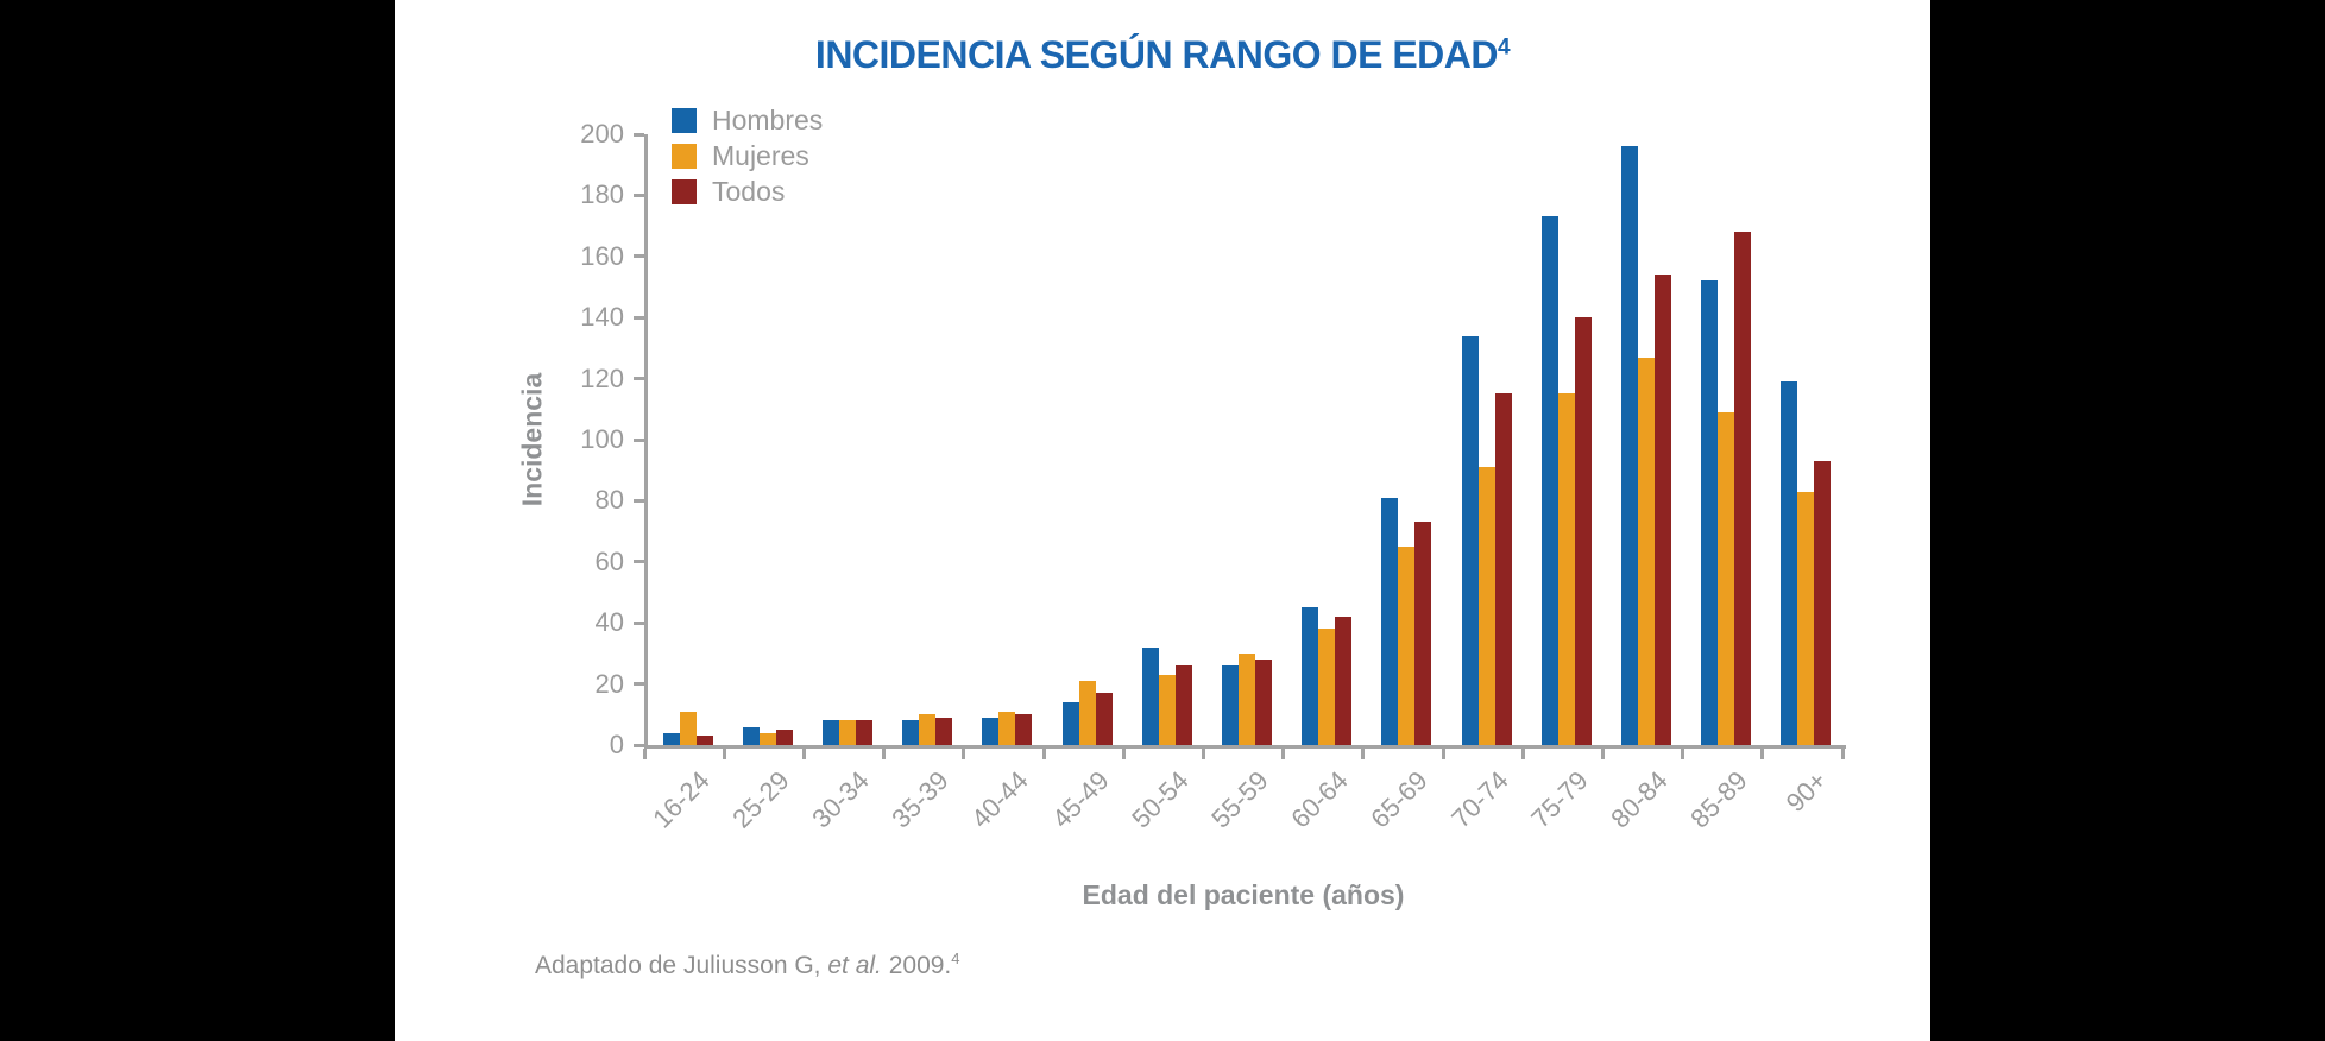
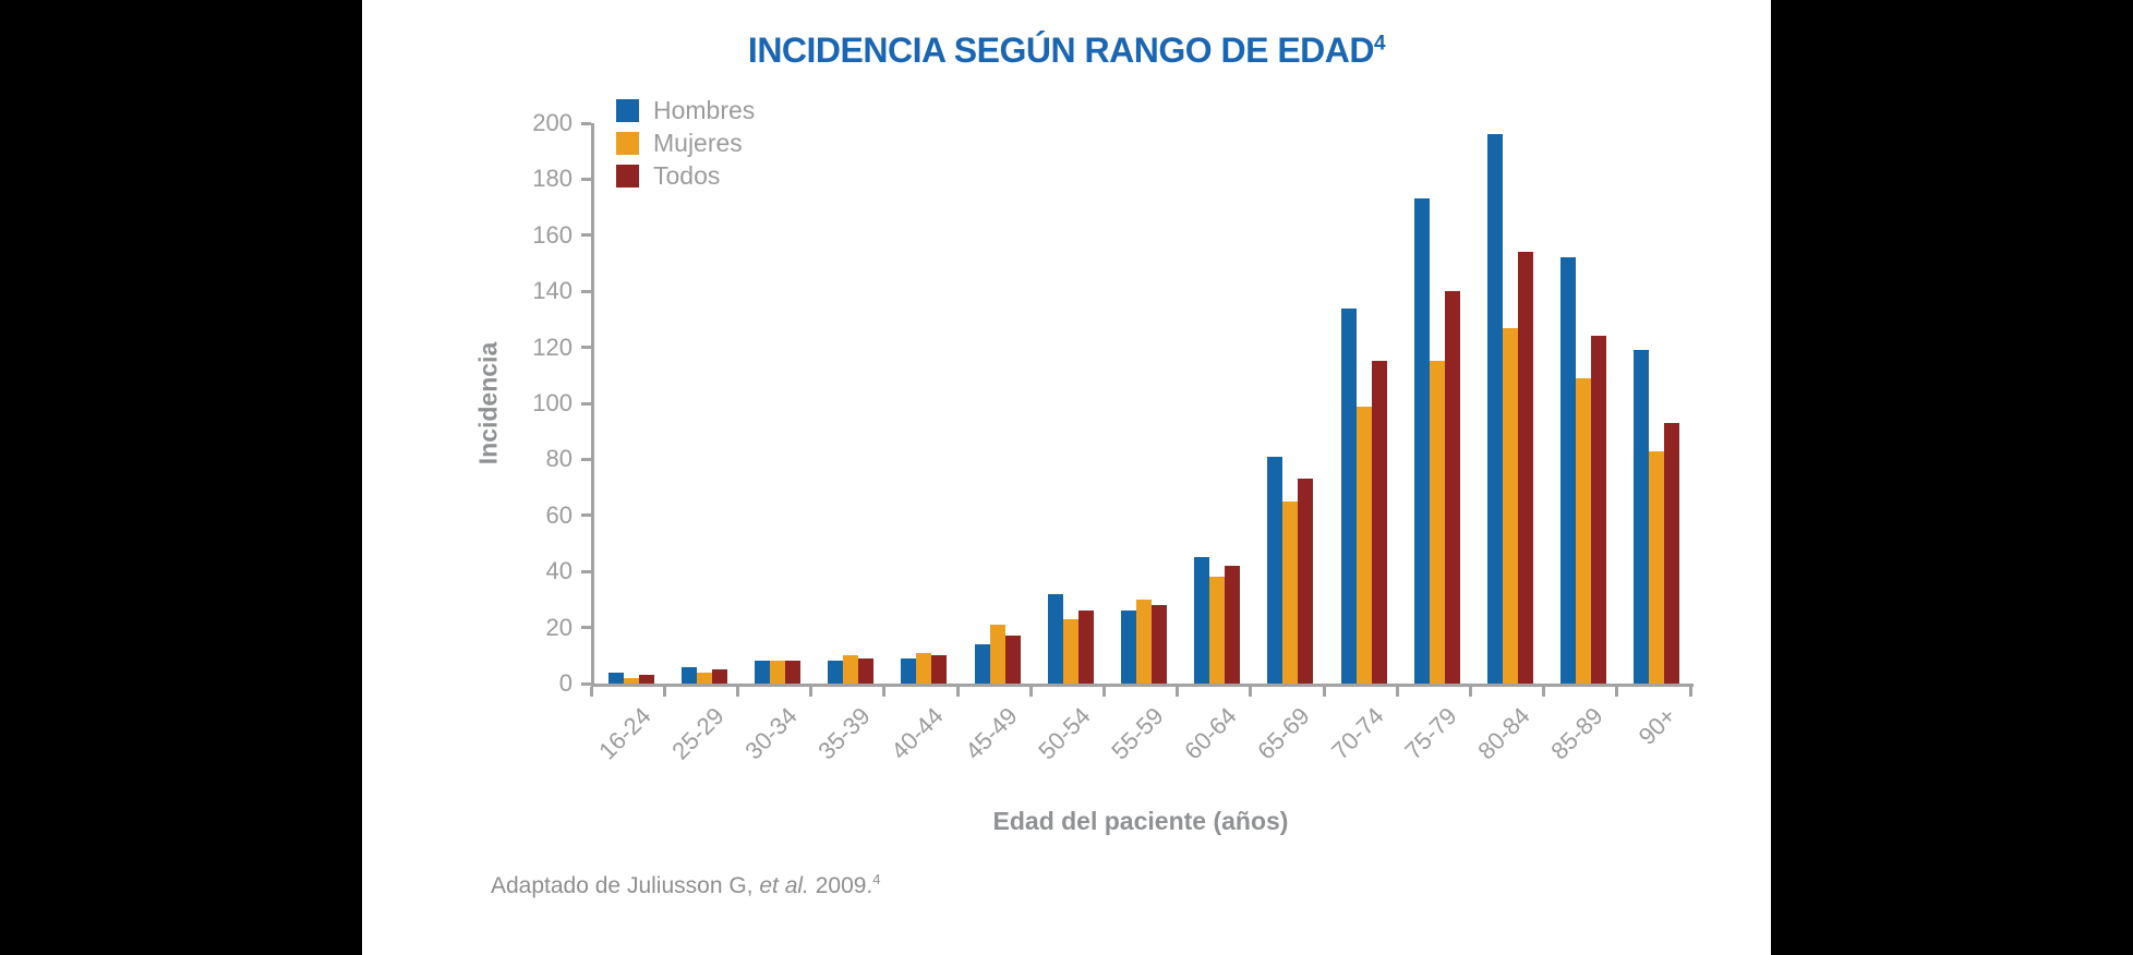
Mujeres/16-24: 11 -> 2
Mujeres/70-74: 91 -> 99
Todos/85-89: 168 -> 124
